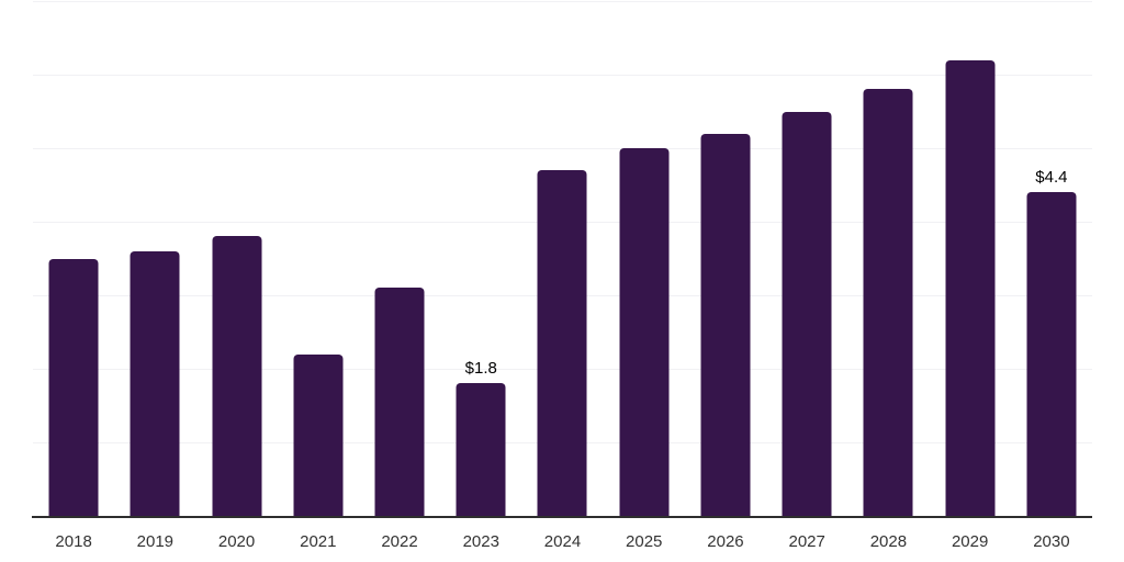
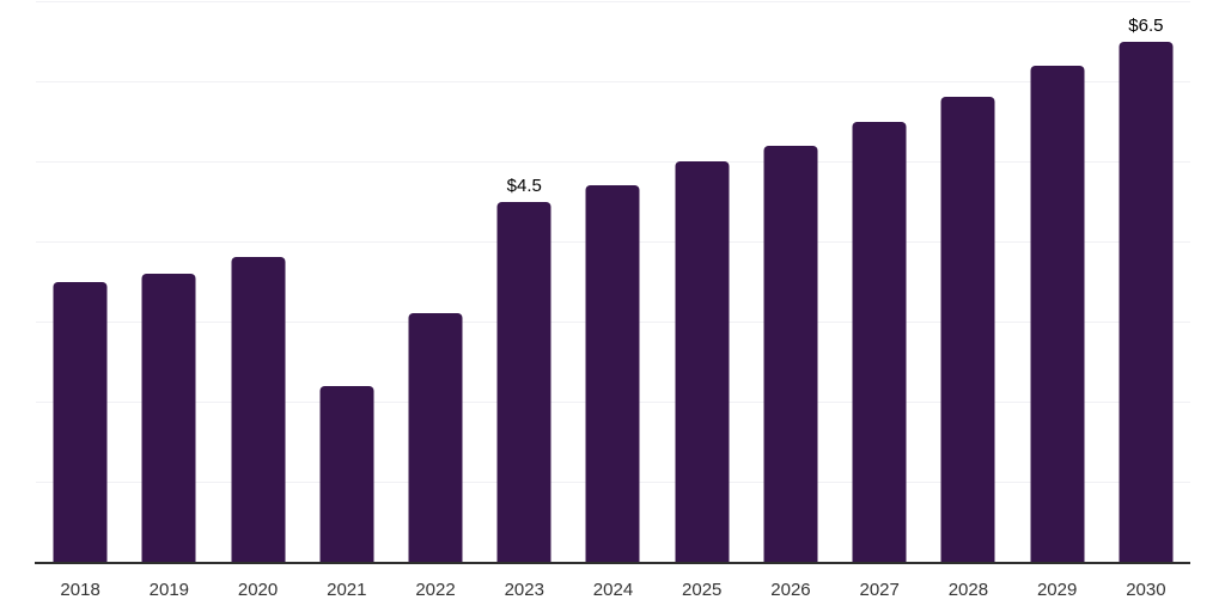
2023: $1.8 -> $4.5
2030: $4.4 -> $6.5
